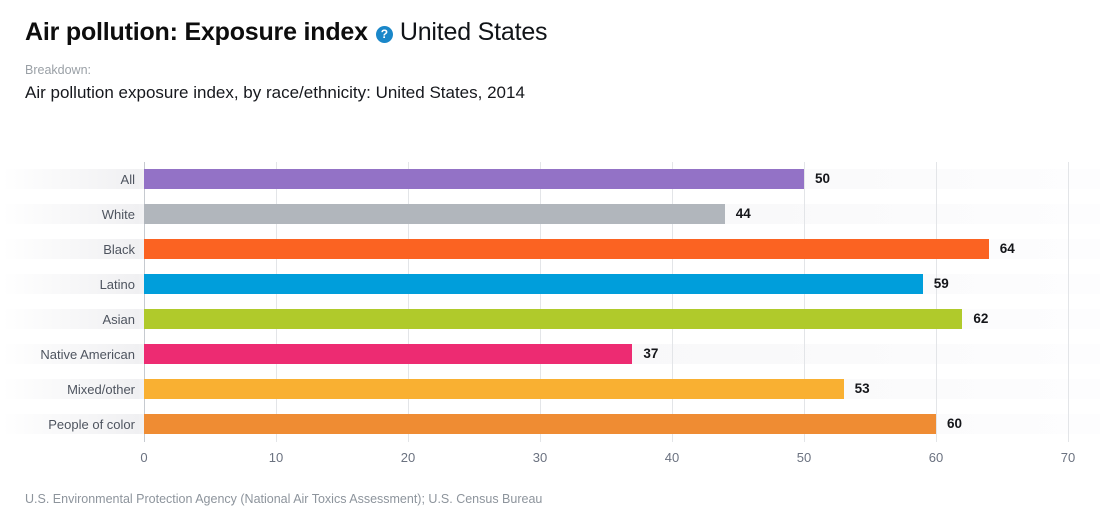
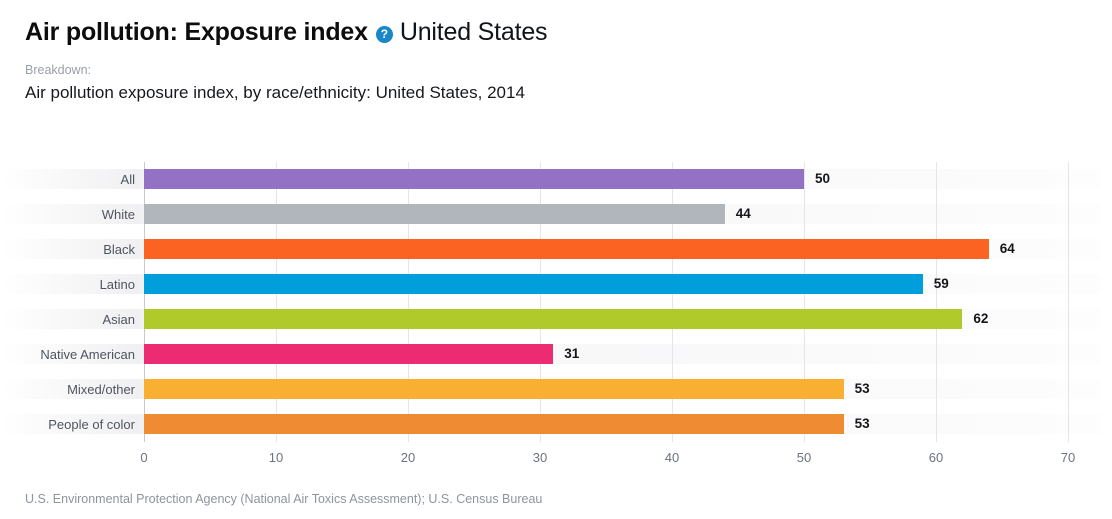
Native American: 37 -> 31
People of color: 60 -> 53
